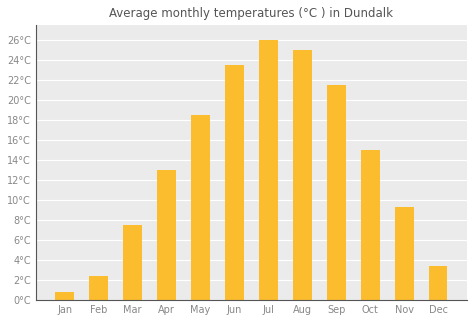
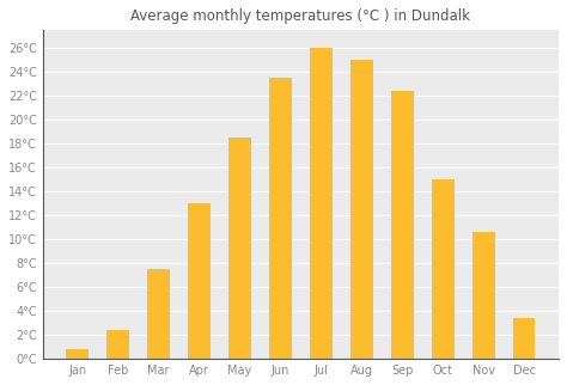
Sep: 21.5°C -> 22.4°C
Nov: 9.3°C -> 10.6°C
